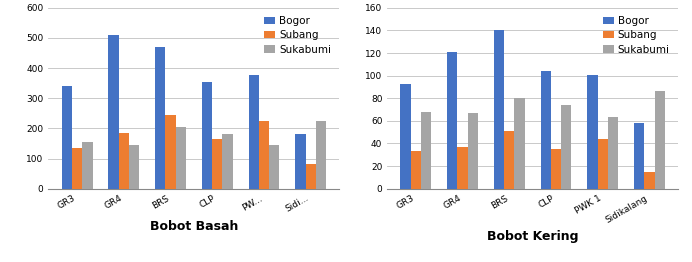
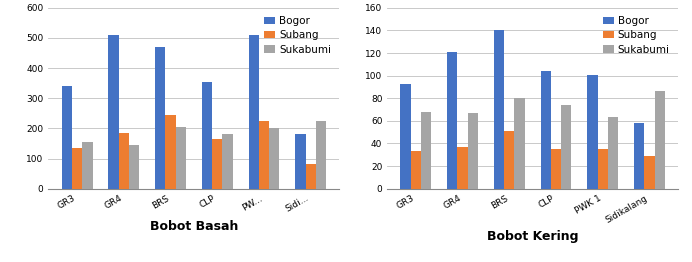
Bogor/PW...: 378 -> 510
Sukabumi/PW...: 145 -> 200
Subang/PWK 1: 44 -> 35
Subang/Sidikalang: 15 -> 29
